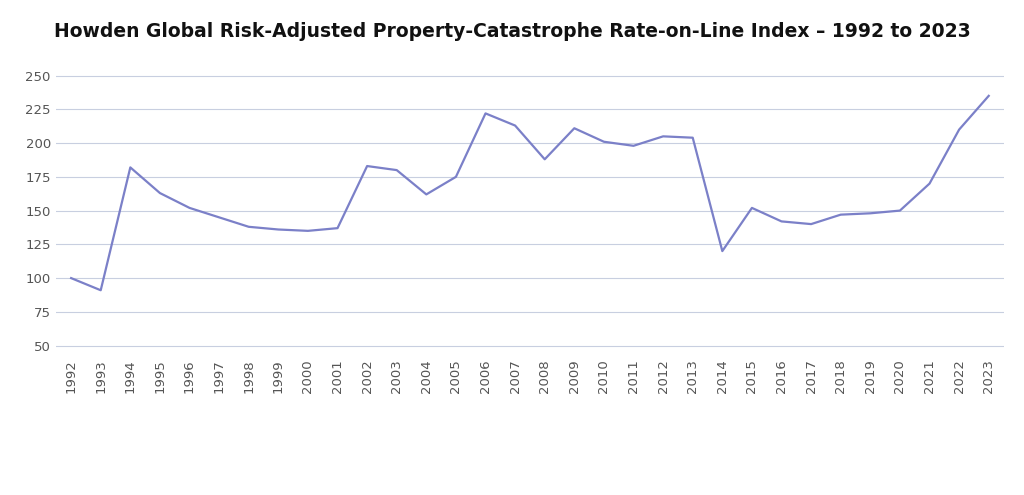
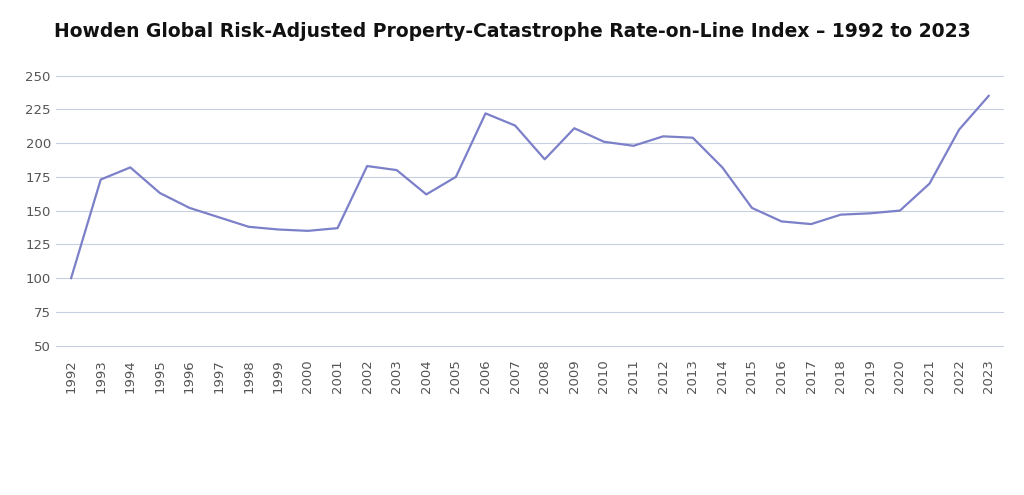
1993: 91 -> 173
2014: 120 -> 182
